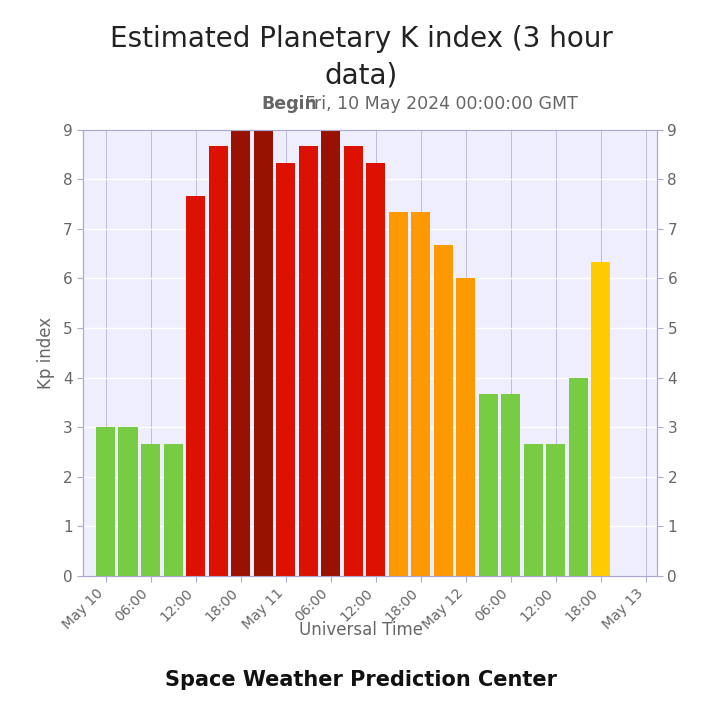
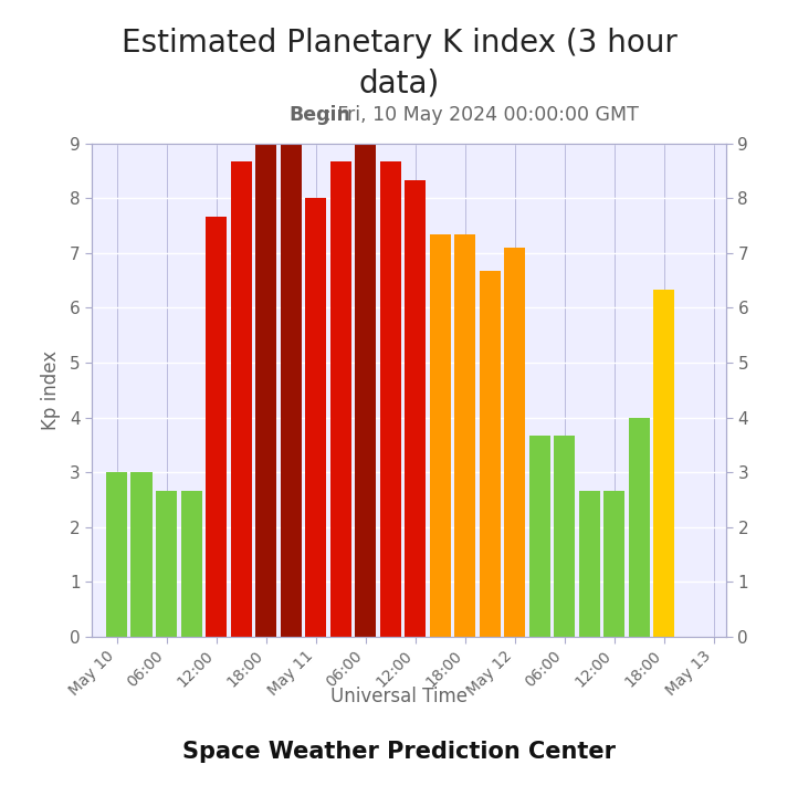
May 11: 8.33 -> 8.00
May 12: 6.00 -> 7.10
